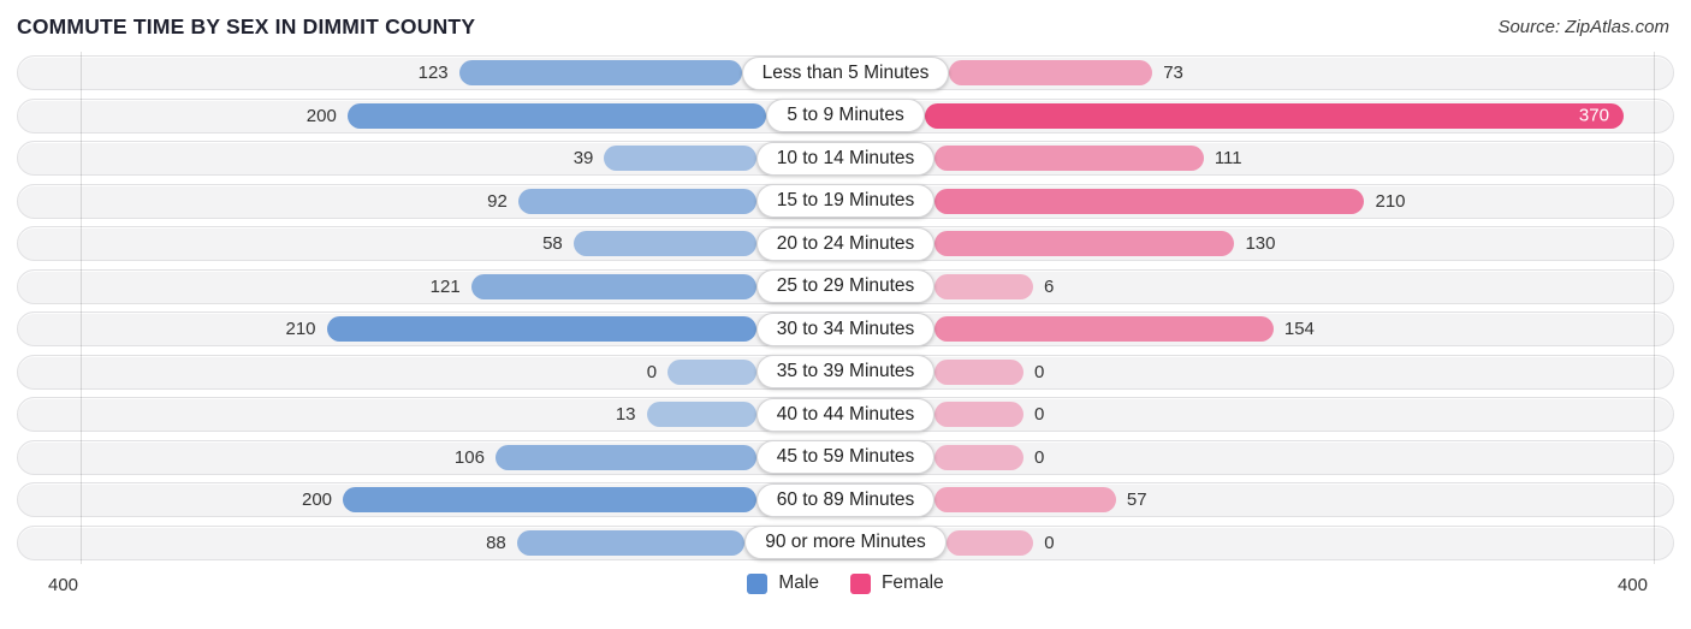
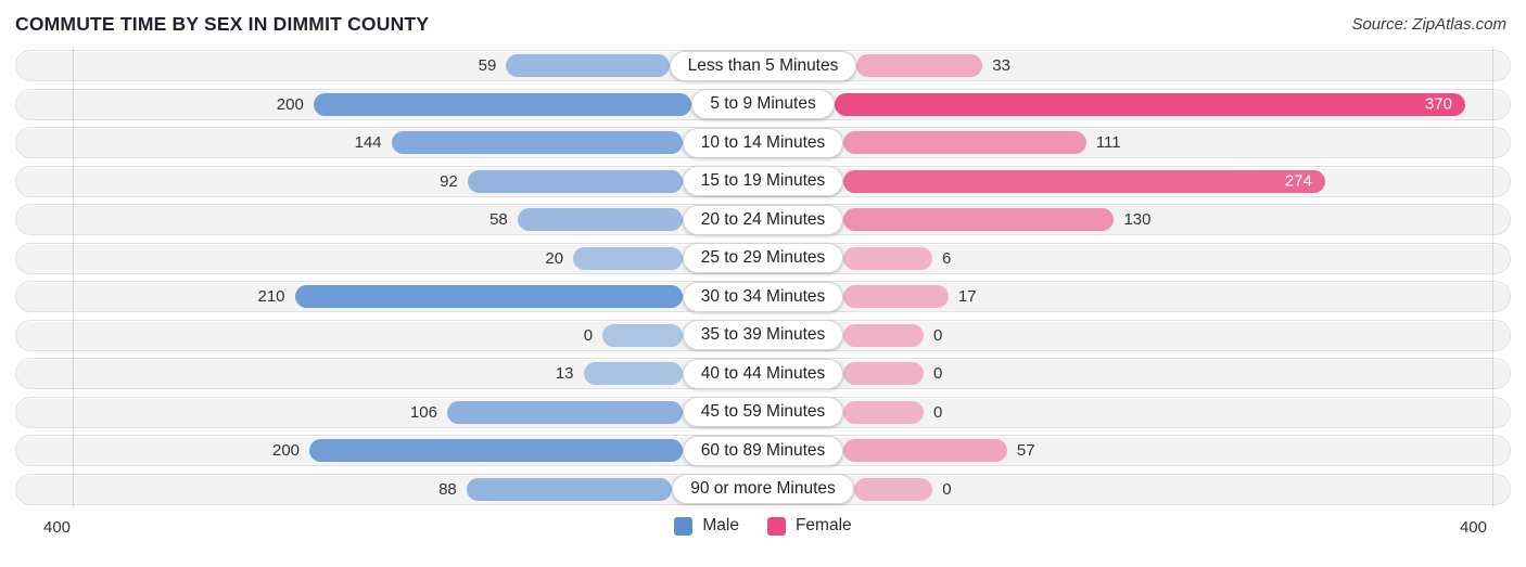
Male/Less than 5 Minutes: 123 -> 59
Female/Less than 5 Minutes: 73 -> 33
Male/10 to 14 Minutes: 39 -> 144
Female/15 to 19 Minutes: 210 -> 274
Male/25 to 29 Minutes: 121 -> 20
Female/30 to 34 Minutes: 154 -> 17
